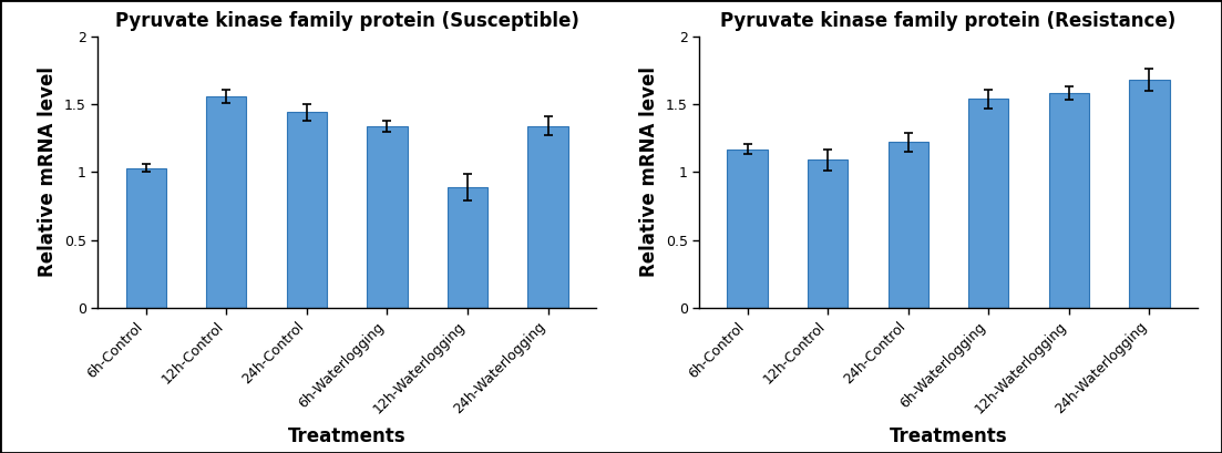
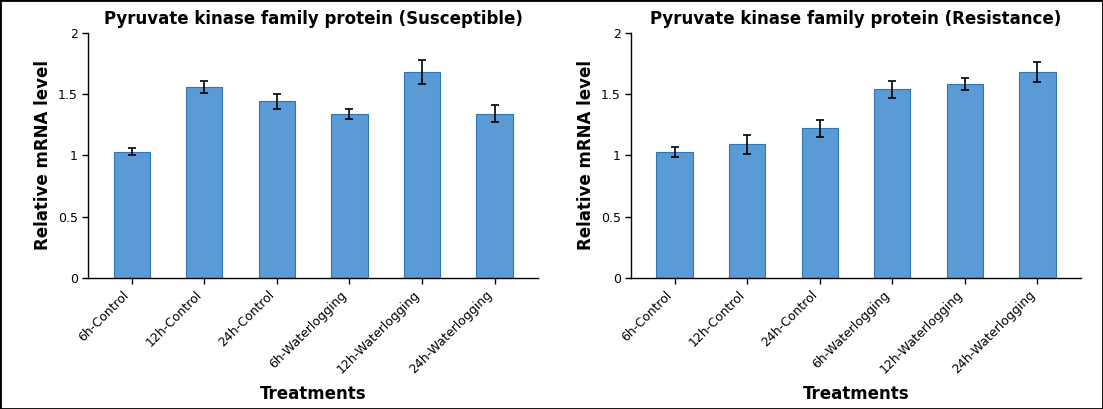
Pyruvate kinase family protein (Susceptible)/12h-Waterlogging: 0.89 -> 1.68
Pyruvate kinase family protein (Resistance)/6h-Control: 1.17 -> 1.03
